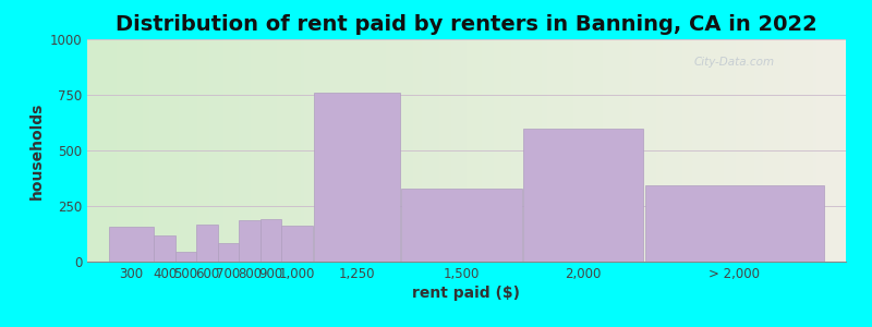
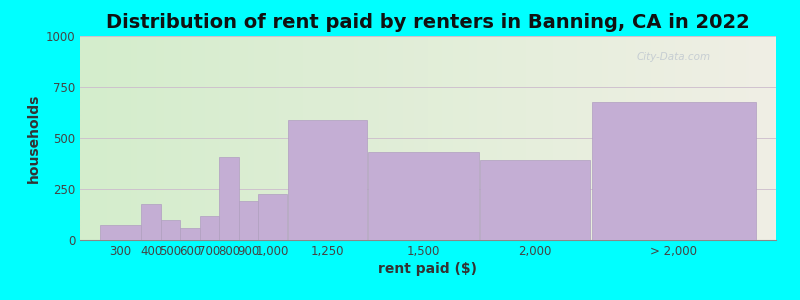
300: 155 -> 75
400: 120 -> 175
500: 45 -> 100
600: 165 -> 60
700: 85 -> 120
800: 185 -> 405
1,000: 160 -> 225
1,250: 760 -> 590
1,500: 330 -> 430
2,000: 600 -> 390
> 2,000: 345 -> 675
